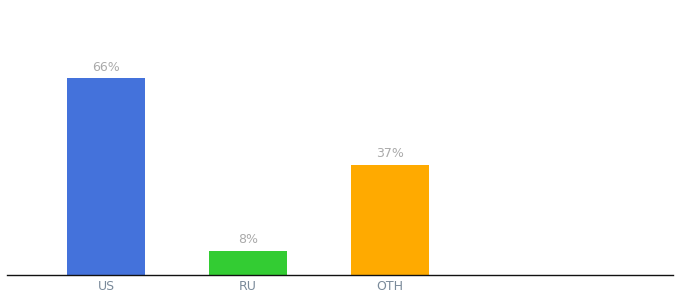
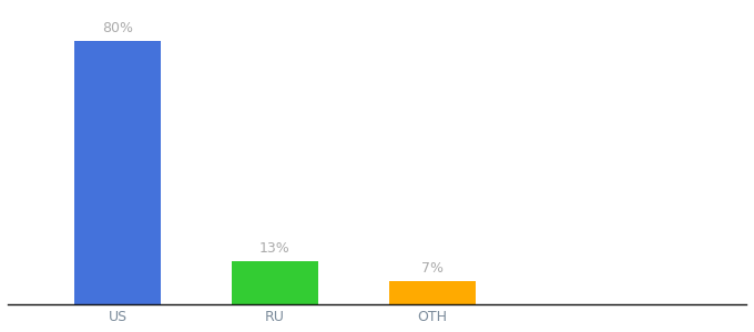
US: 66% -> 80%
RU: 8% -> 13%
OTH: 37% -> 7%
